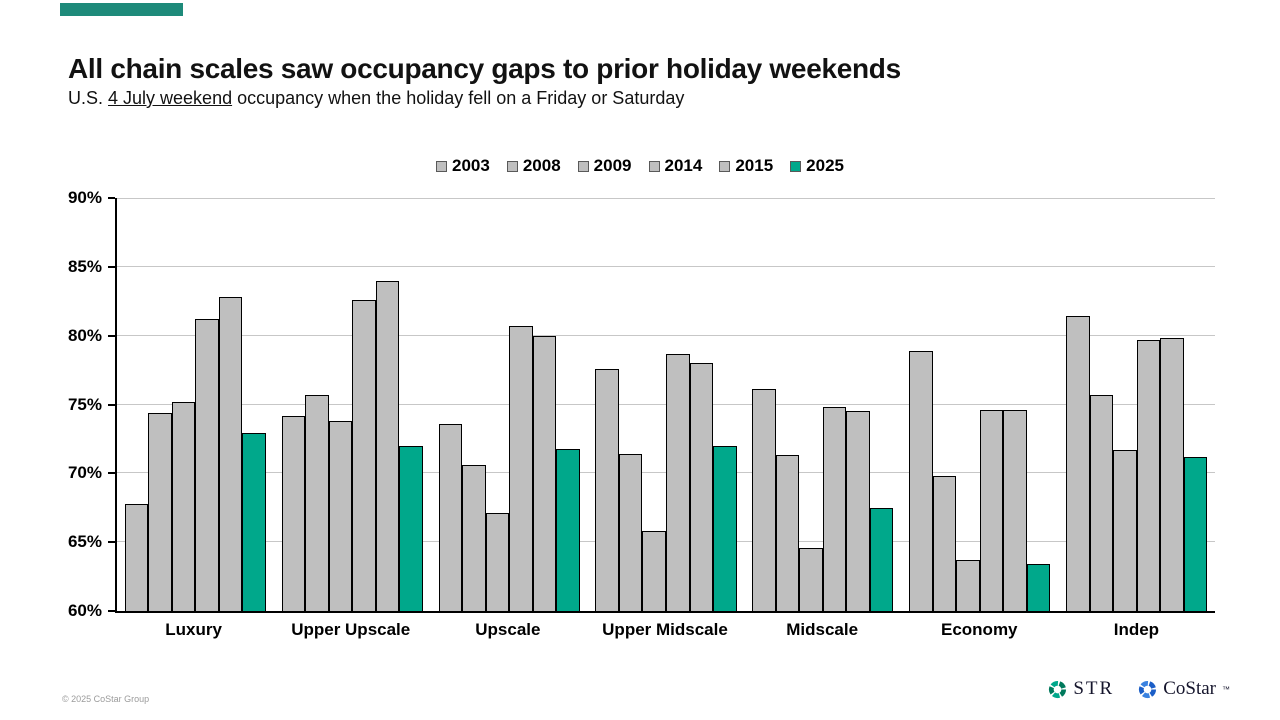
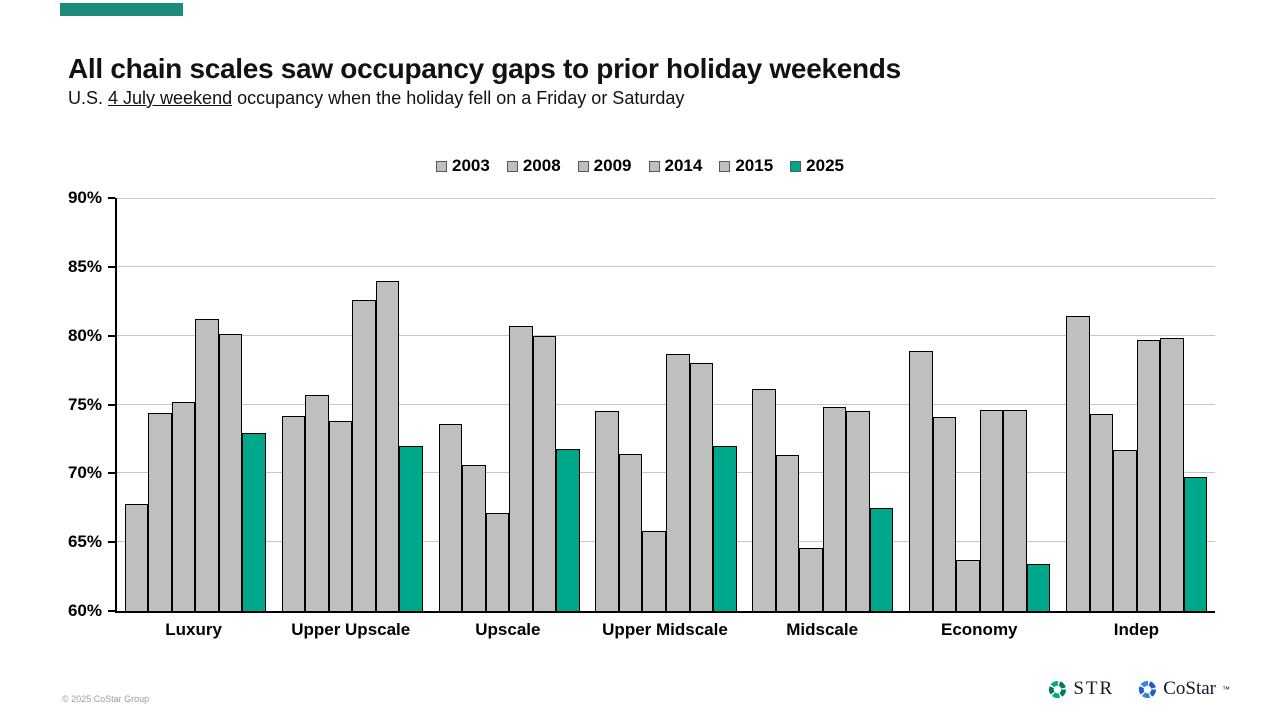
2015/Luxury: 82.8% -> 80.1%
2003/Upper Midscale: 77.6% -> 74.5%
2008/Economy: 69.8% -> 74.1%
2008/Indep: 75.7% -> 74.3%
2025/Indep: 71.2% -> 69.7%
